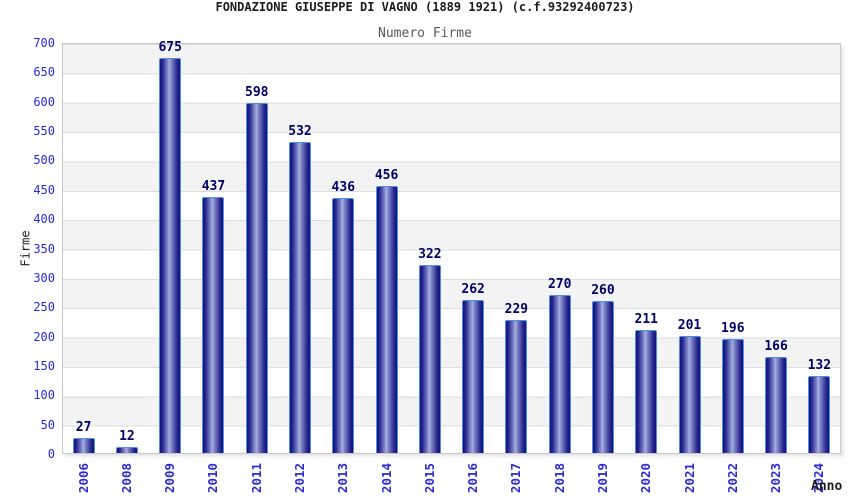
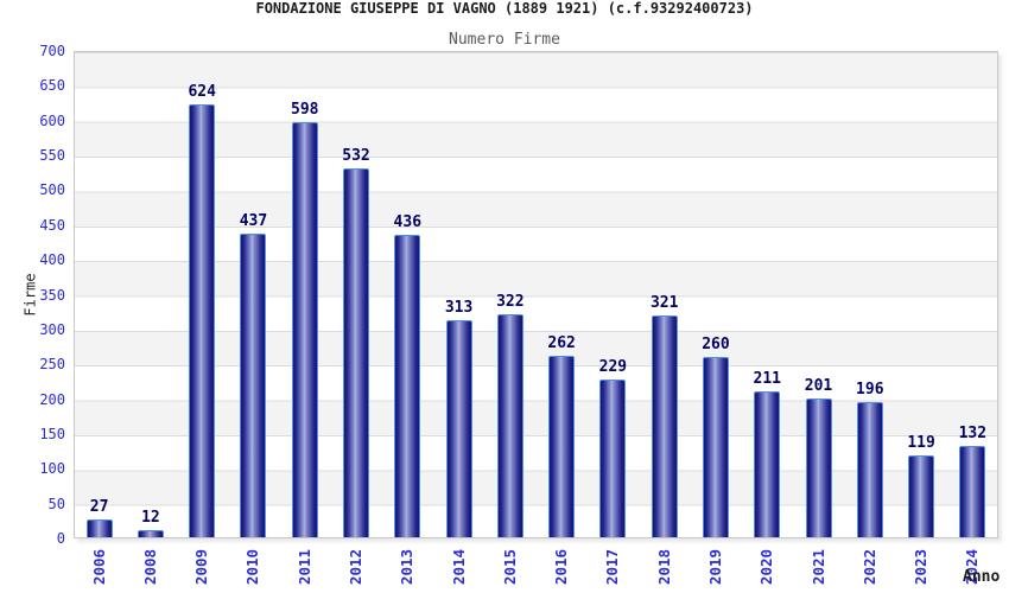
2009: 675 -> 624
2014: 456 -> 313
2018: 270 -> 321
2023: 166 -> 119
